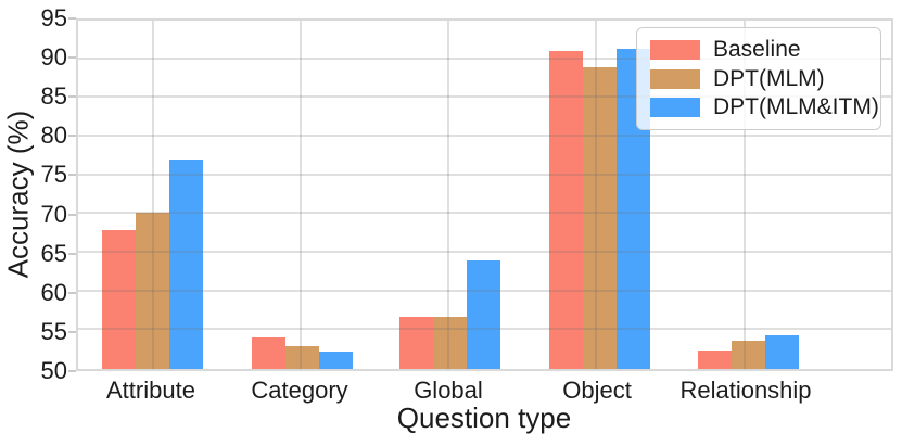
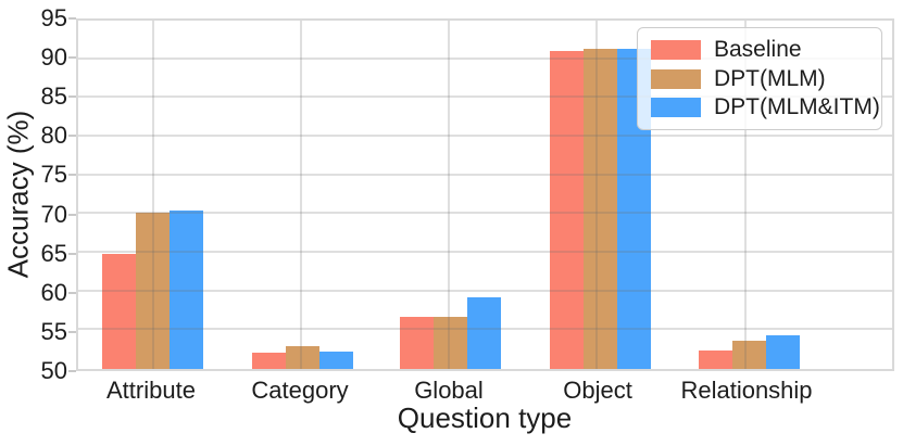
Baseline/Attribute: 68 -> 65
DPT(MLM&ITM)/Attribute: 77 -> 70
Baseline/Category: 54 -> 52
DPT(MLM&ITM)/Global: 64 -> 59
DPT(MLM)/Object: 89 -> 91
